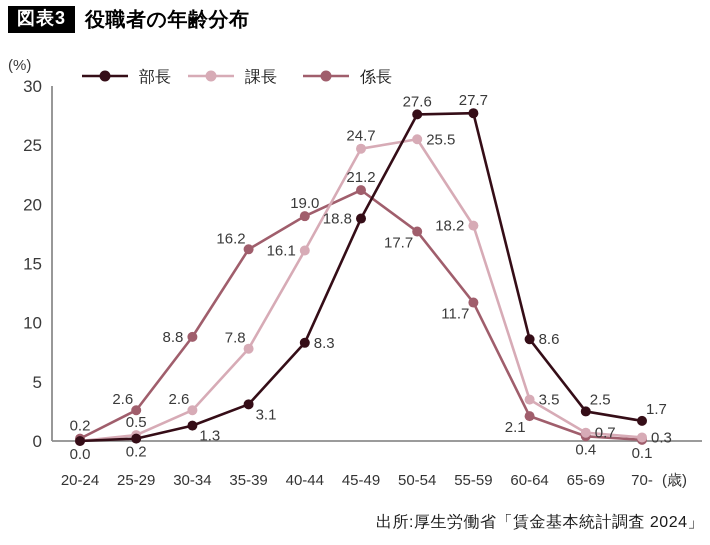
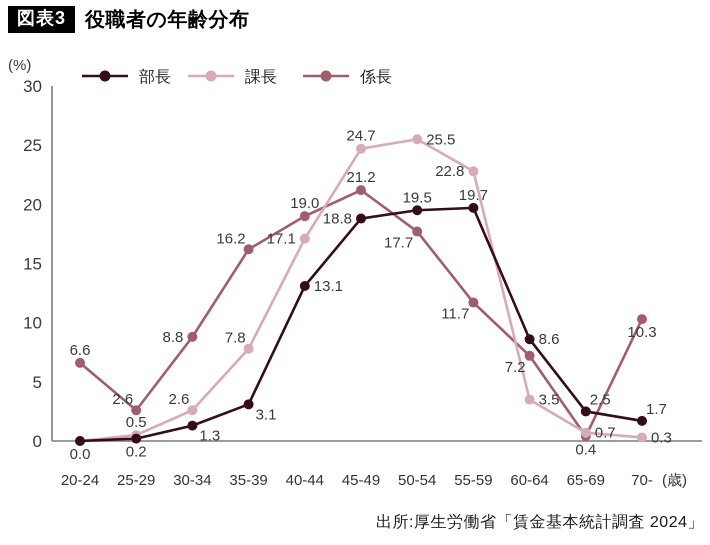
係長/20-24: 0.2 -> 6.6
部長/40-44: 8.3 -> 13.1
課長/40-44: 16.1 -> 17.1
部長/50-54: 27.6 -> 19.5
部長/55-59: 27.7 -> 19.7
課長/55-59: 18.2 -> 22.8
係長/60-64: 2.1 -> 7.2
係長/70-: 0.1 -> 10.3
